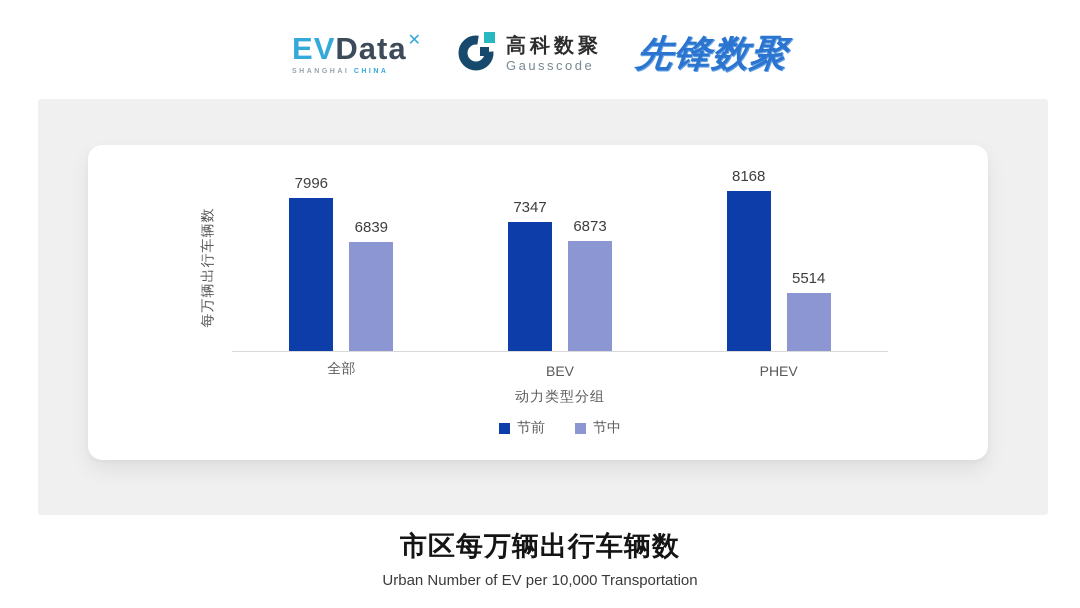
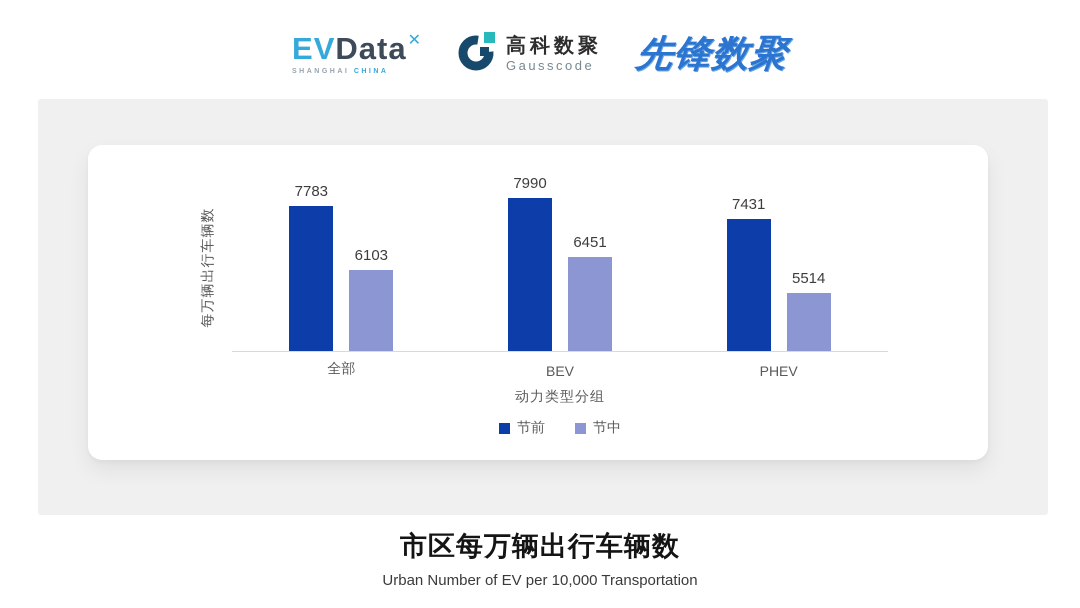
节前/全部: 7996 -> 7783
节中/全部: 6839 -> 6103
节前/BEV: 7347 -> 7990
节中/BEV: 6873 -> 6451
节前/PHEV: 8168 -> 7431
